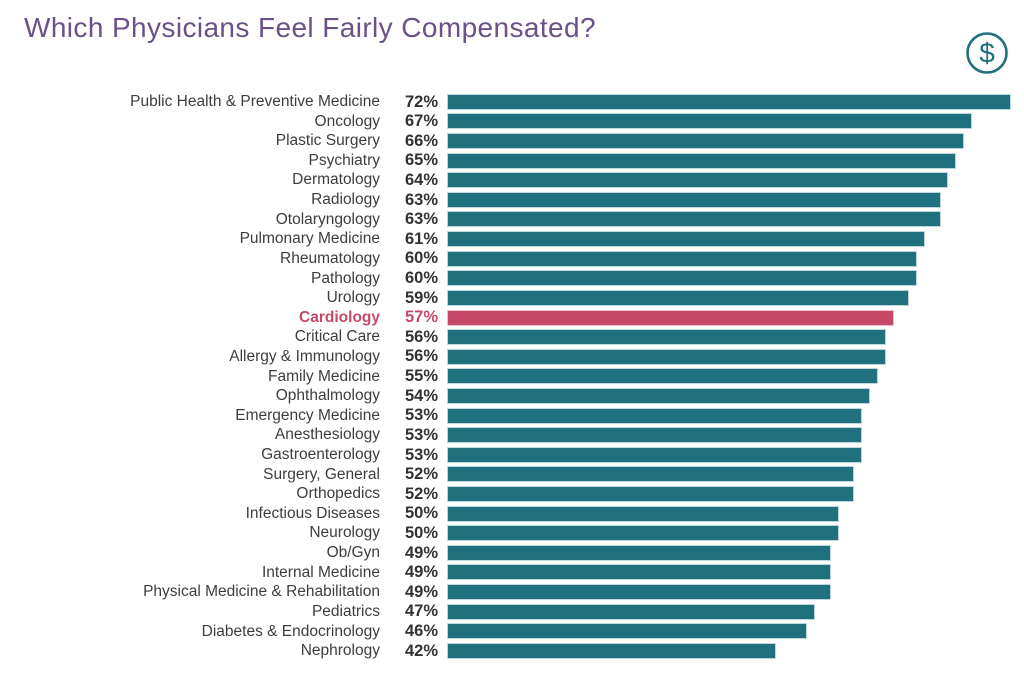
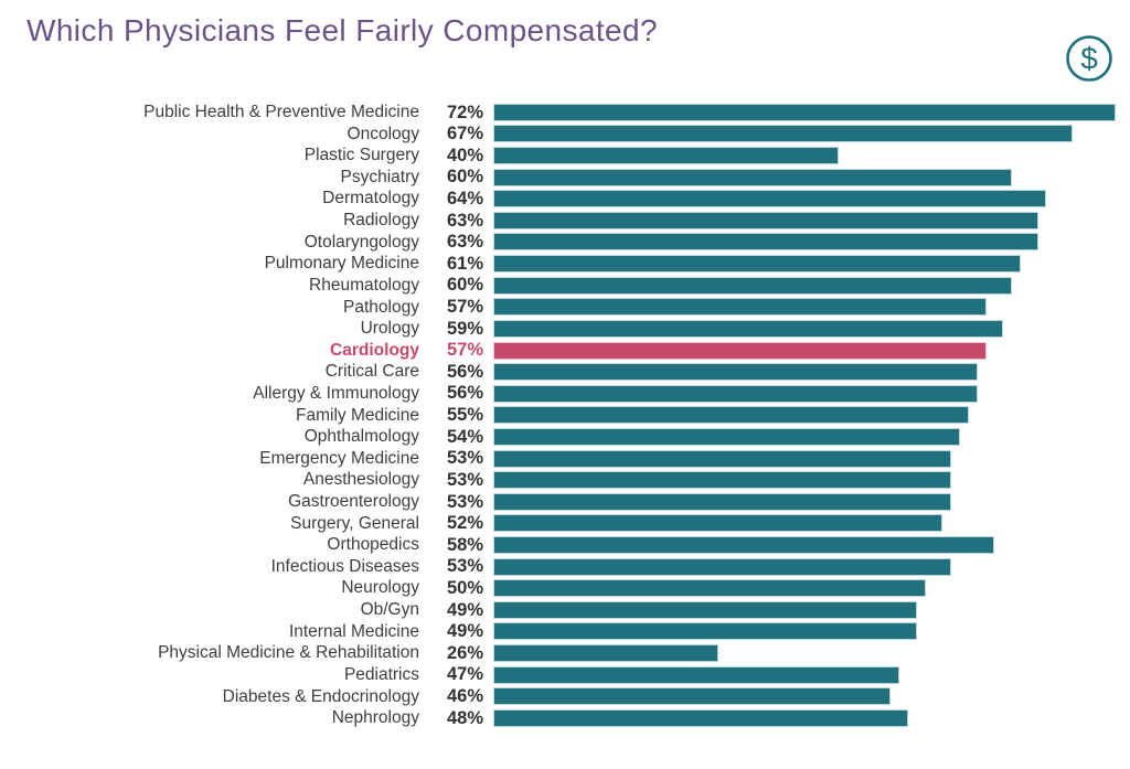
Plastic Surgery: 66% -> 40%
Psychiatry: 65% -> 60%
Pathology: 60% -> 57%
Orthopedics: 52% -> 58%
Infectious Diseases: 50% -> 53%
Physical Medicine & Rehabilitation: 49% -> 26%
Nephrology: 42% -> 48%
